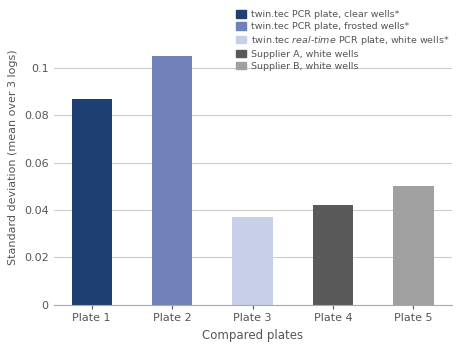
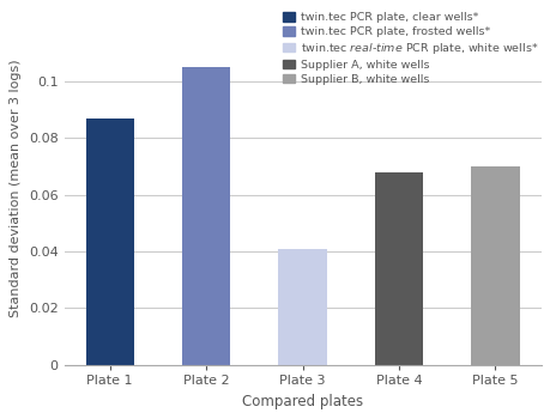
Plate 3: 0.037 -> 0.041
Plate 4: 0.042 -> 0.068
Plate 5: 0.050 -> 0.070
